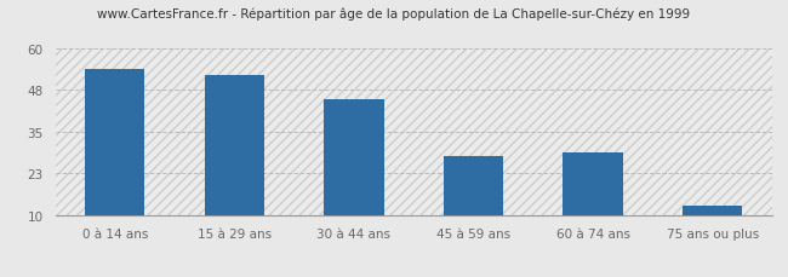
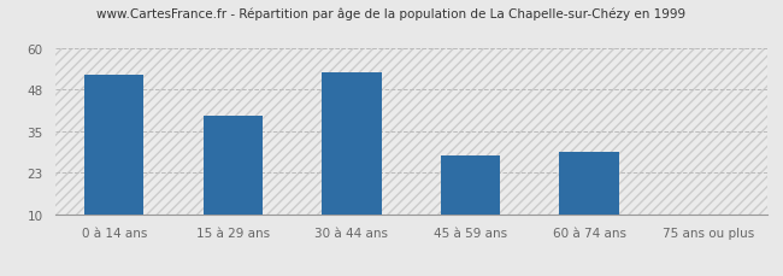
0 à 14 ans: 54 -> 52
15 à 29 ans: 52 -> 40
30 à 44 ans: 45 -> 53
75 ans ou plus: 13 -> 10
